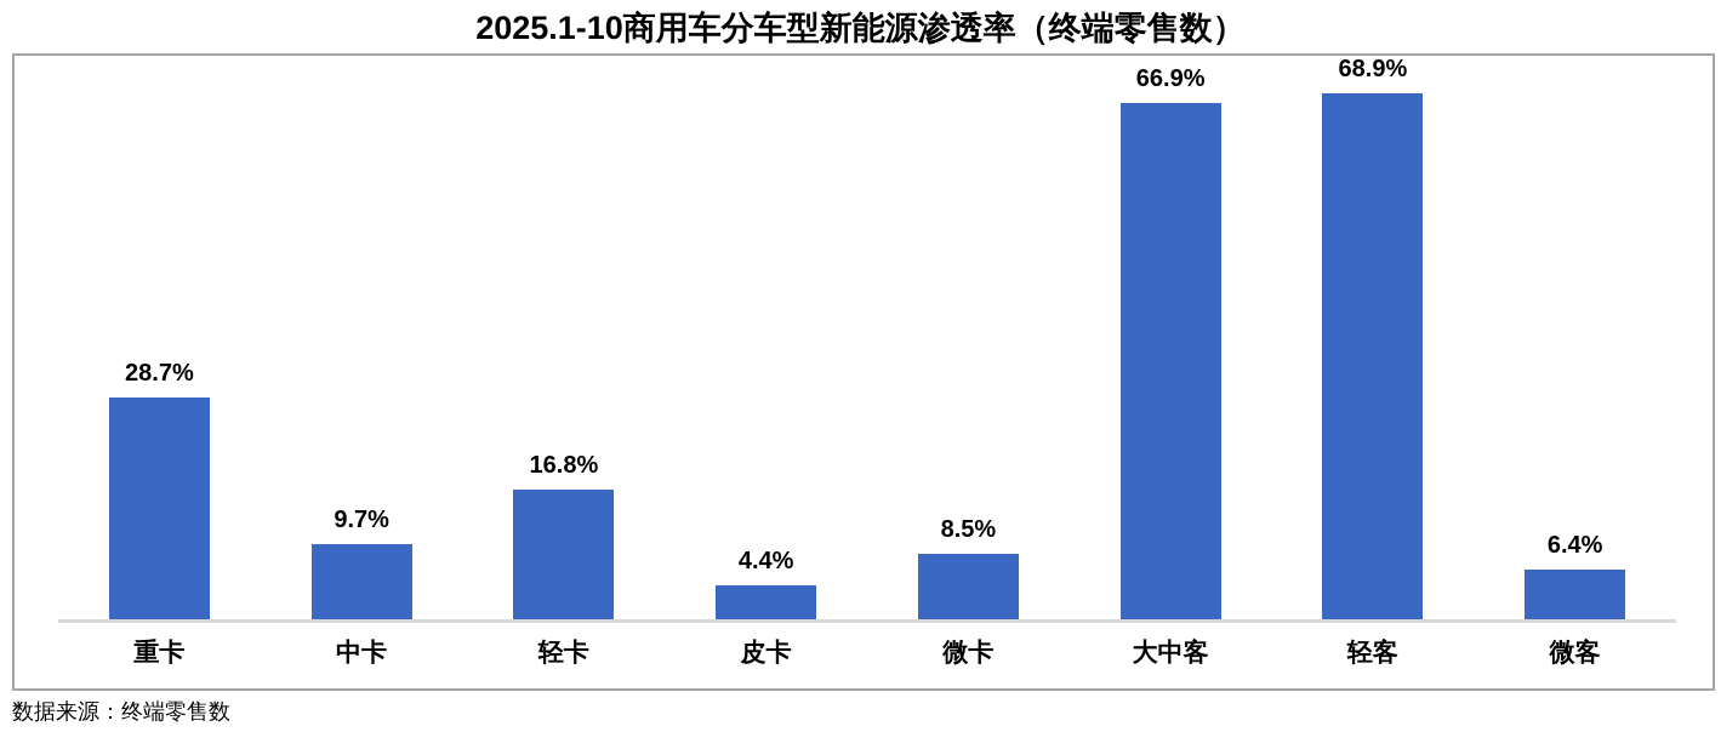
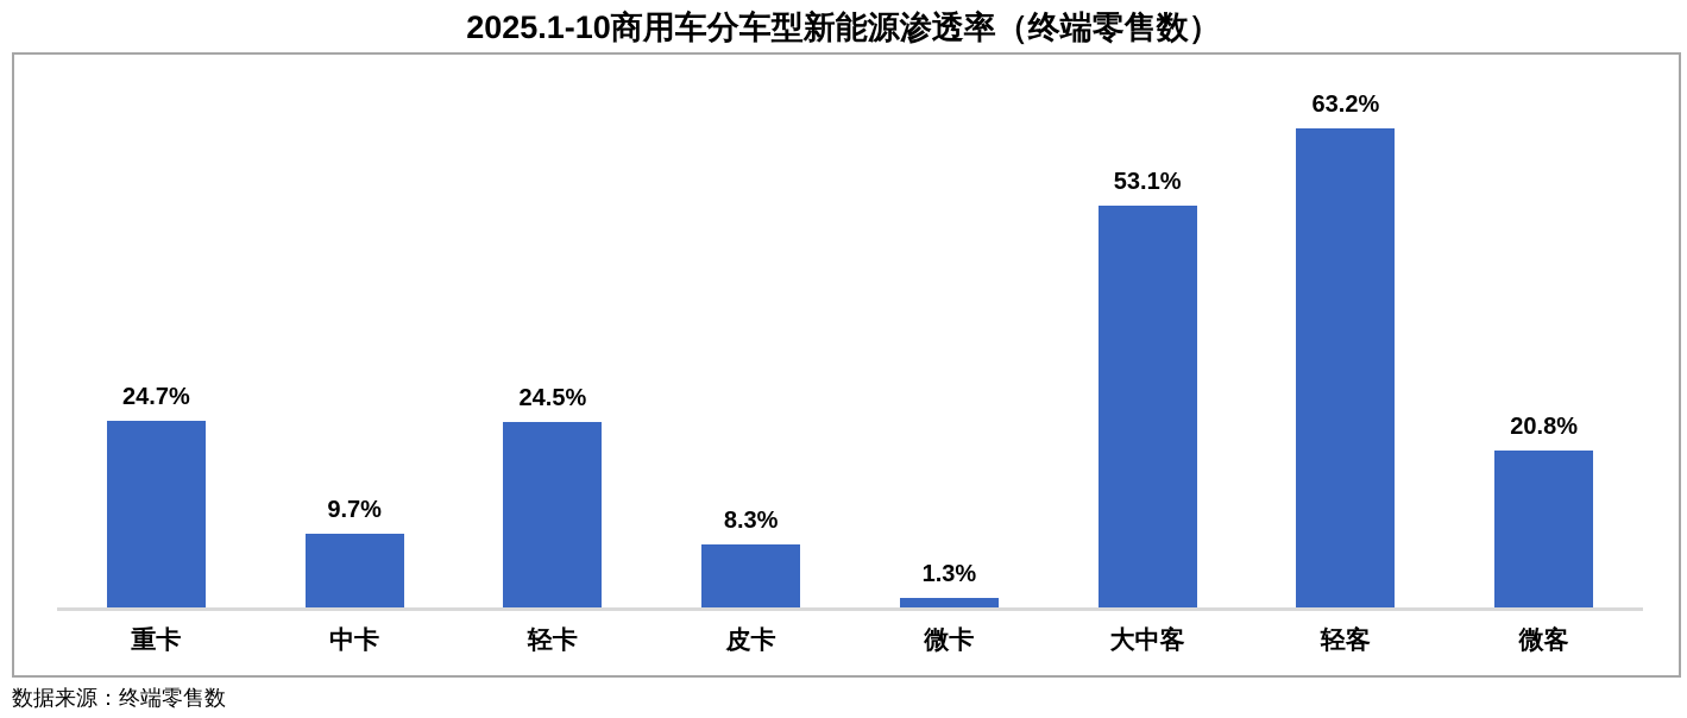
重卡: 28.7% -> 24.7%
轻卡: 16.8% -> 24.5%
皮卡: 4.4% -> 8.3%
微卡: 8.5% -> 1.3%
大中客: 66.9% -> 53.1%
轻客: 68.9% -> 63.2%
微客: 6.4% -> 20.8%
